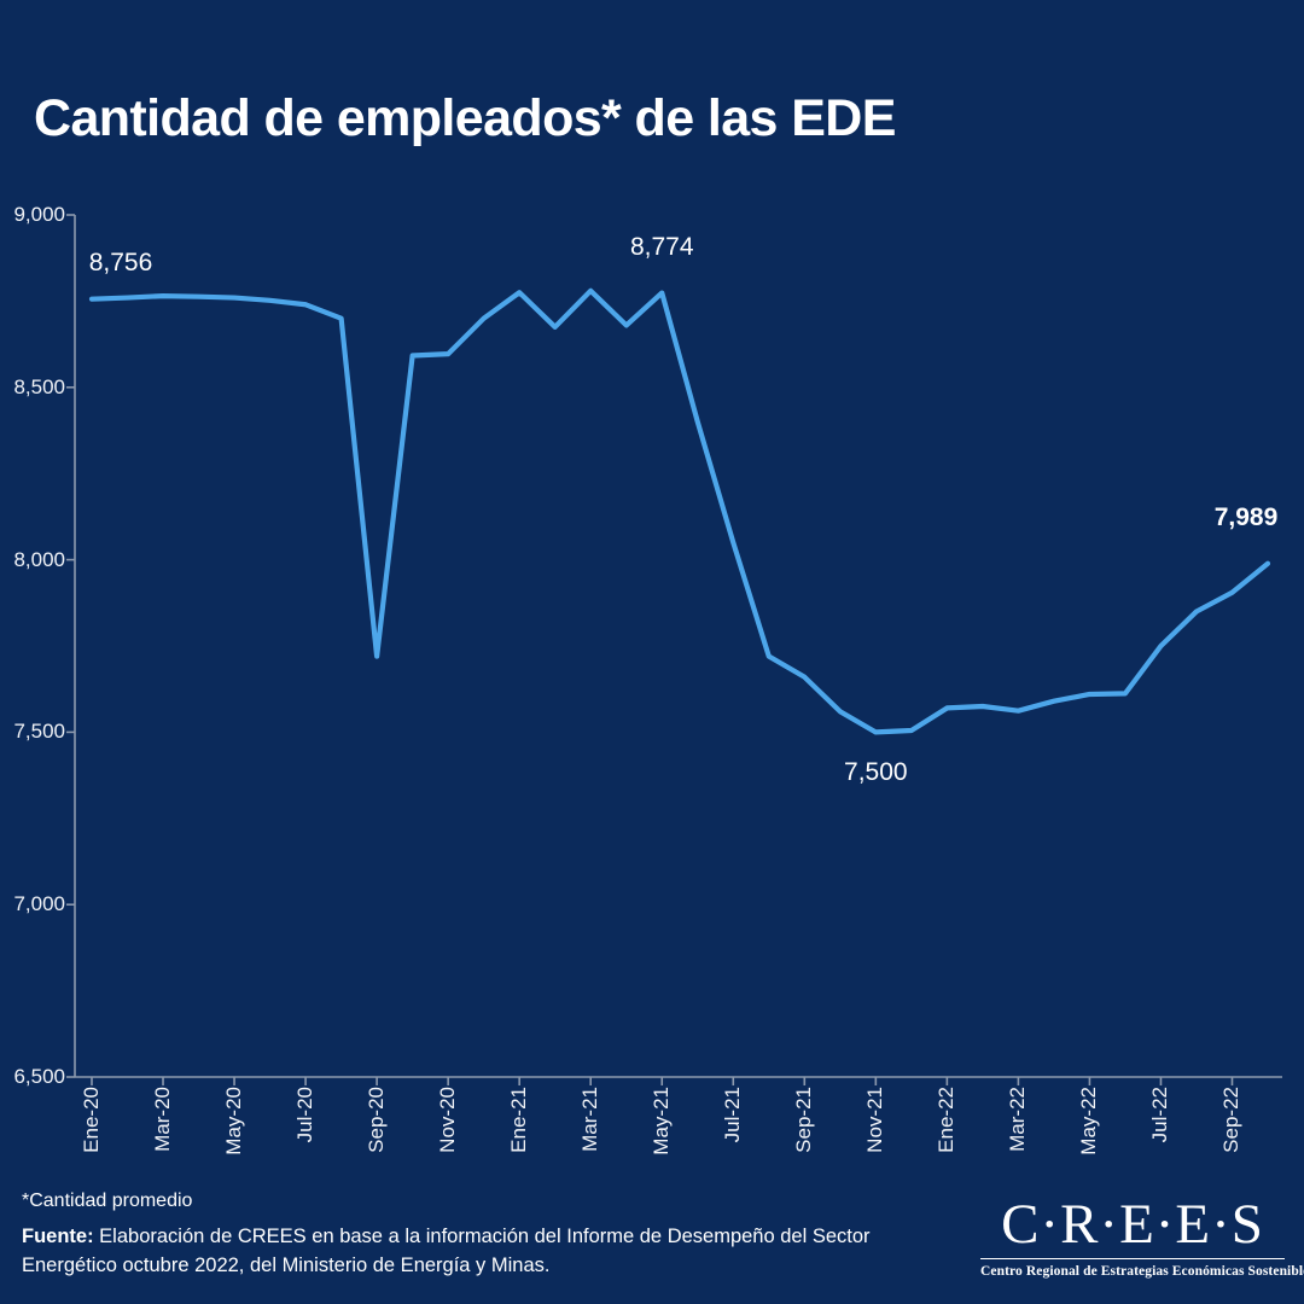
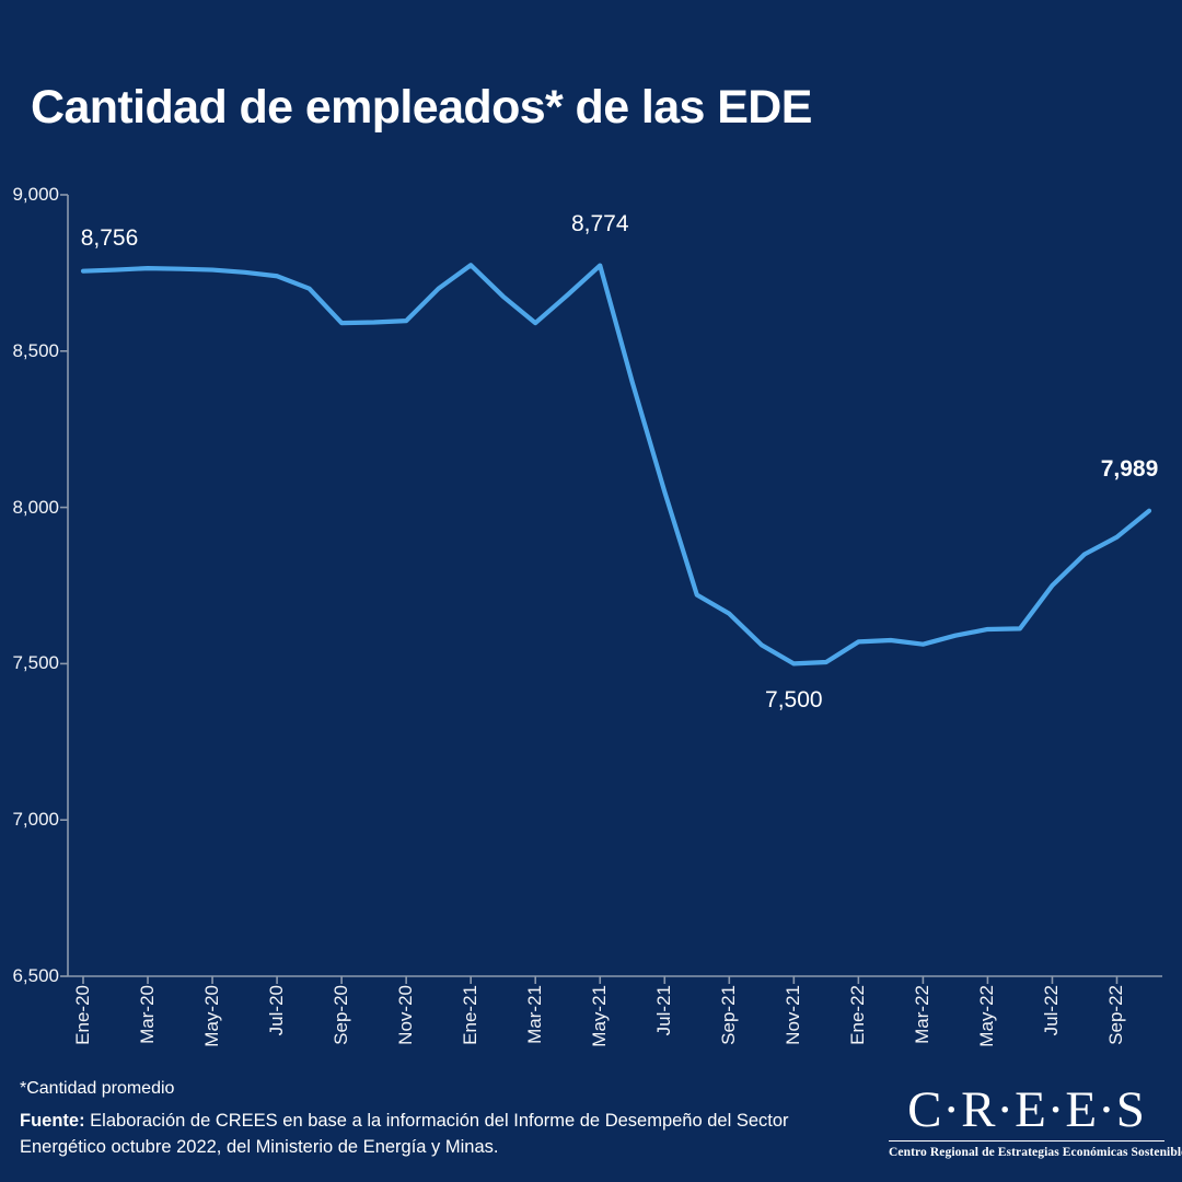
Sep-20: 7720 -> 8590
Mar-21: 8780 -> 8590
